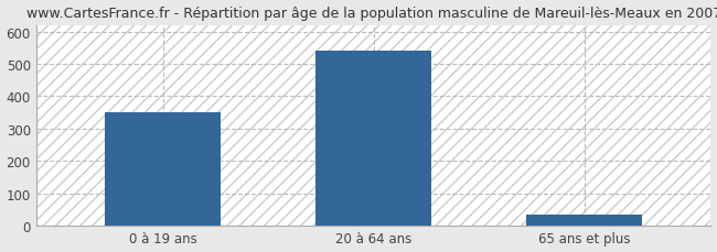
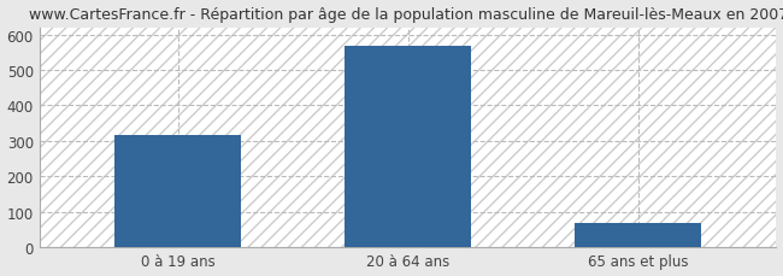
0 à 19 ans: 350 -> 317
20 à 64 ans: 540 -> 570
65 ans et plus: 35 -> 67
